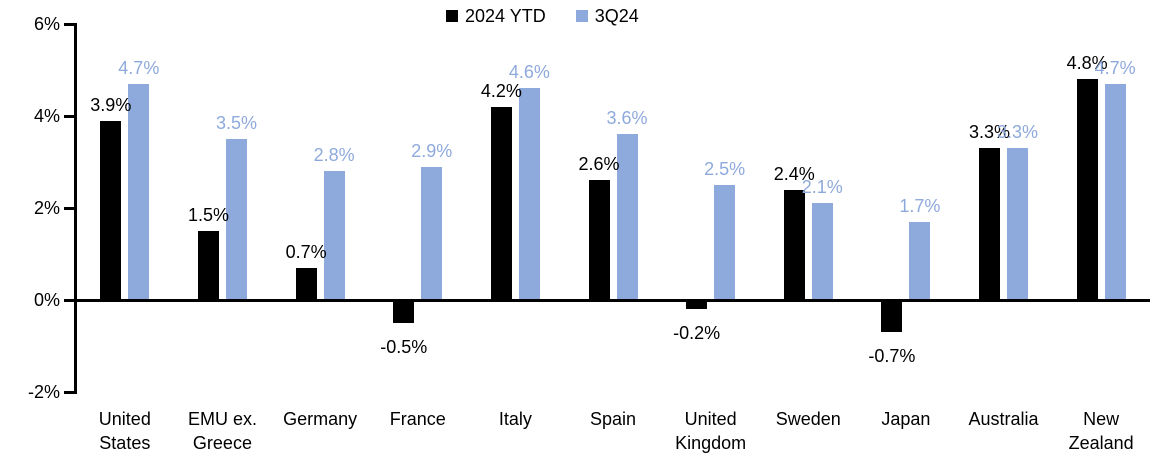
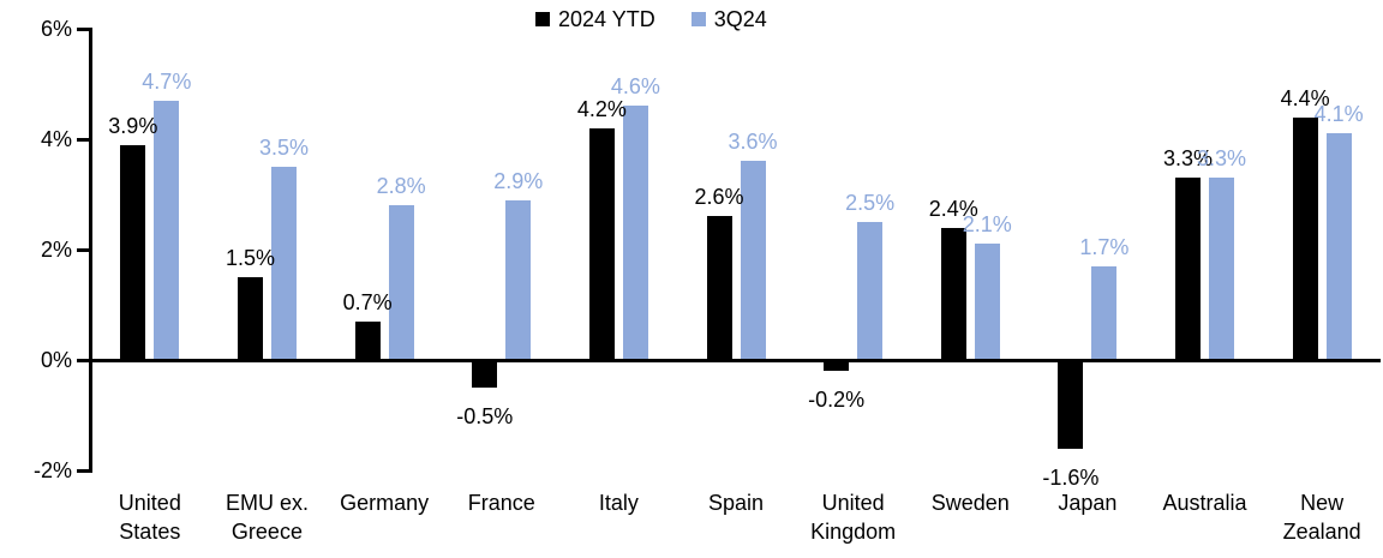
2024 YTD/Japan: -0.7% -> -1.6%
2024 YTD/New Zealand: 4.8% -> 4.4%
3Q24/New Zealand: 4.7% -> 4.1%
